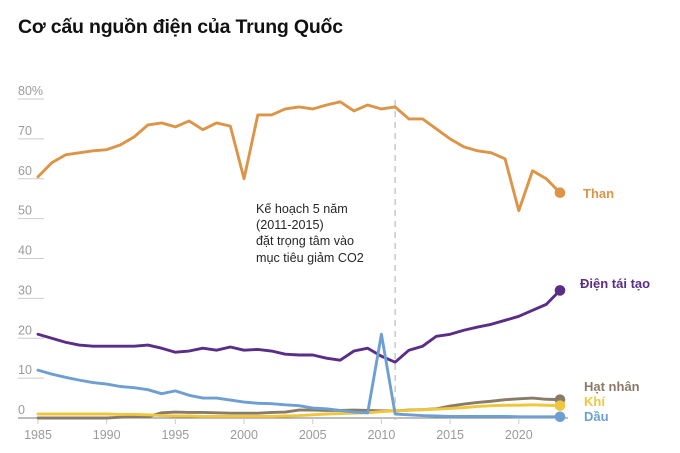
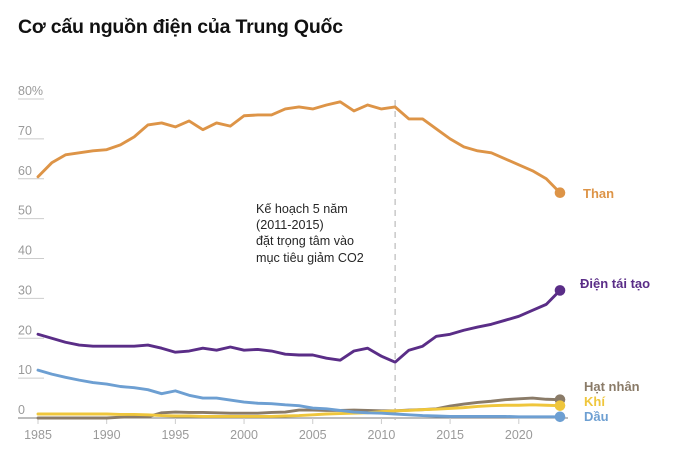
Than/2000: 60% -> 76%
Dầu/2010: 21% -> 1%
Than/2020: 52% -> 64%
